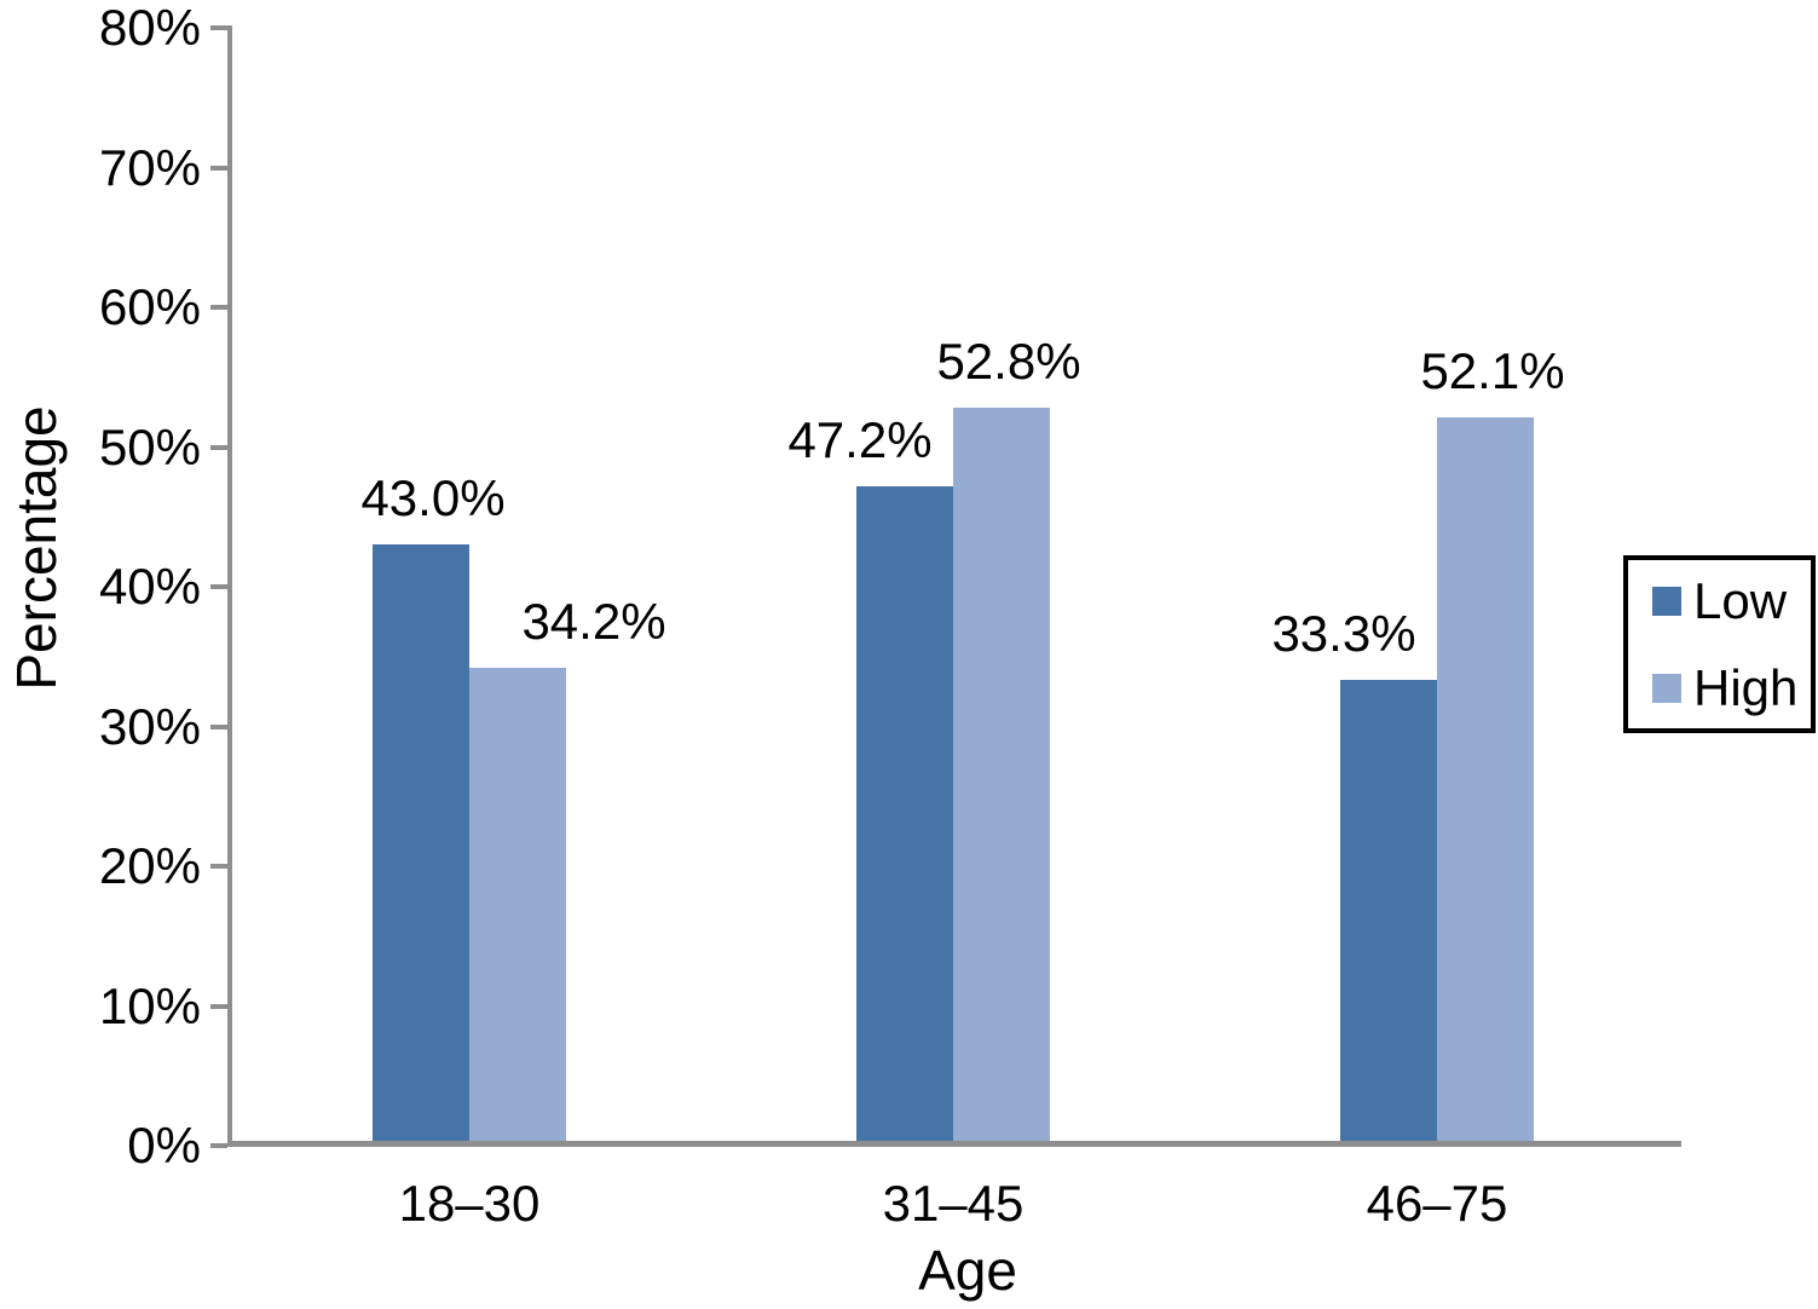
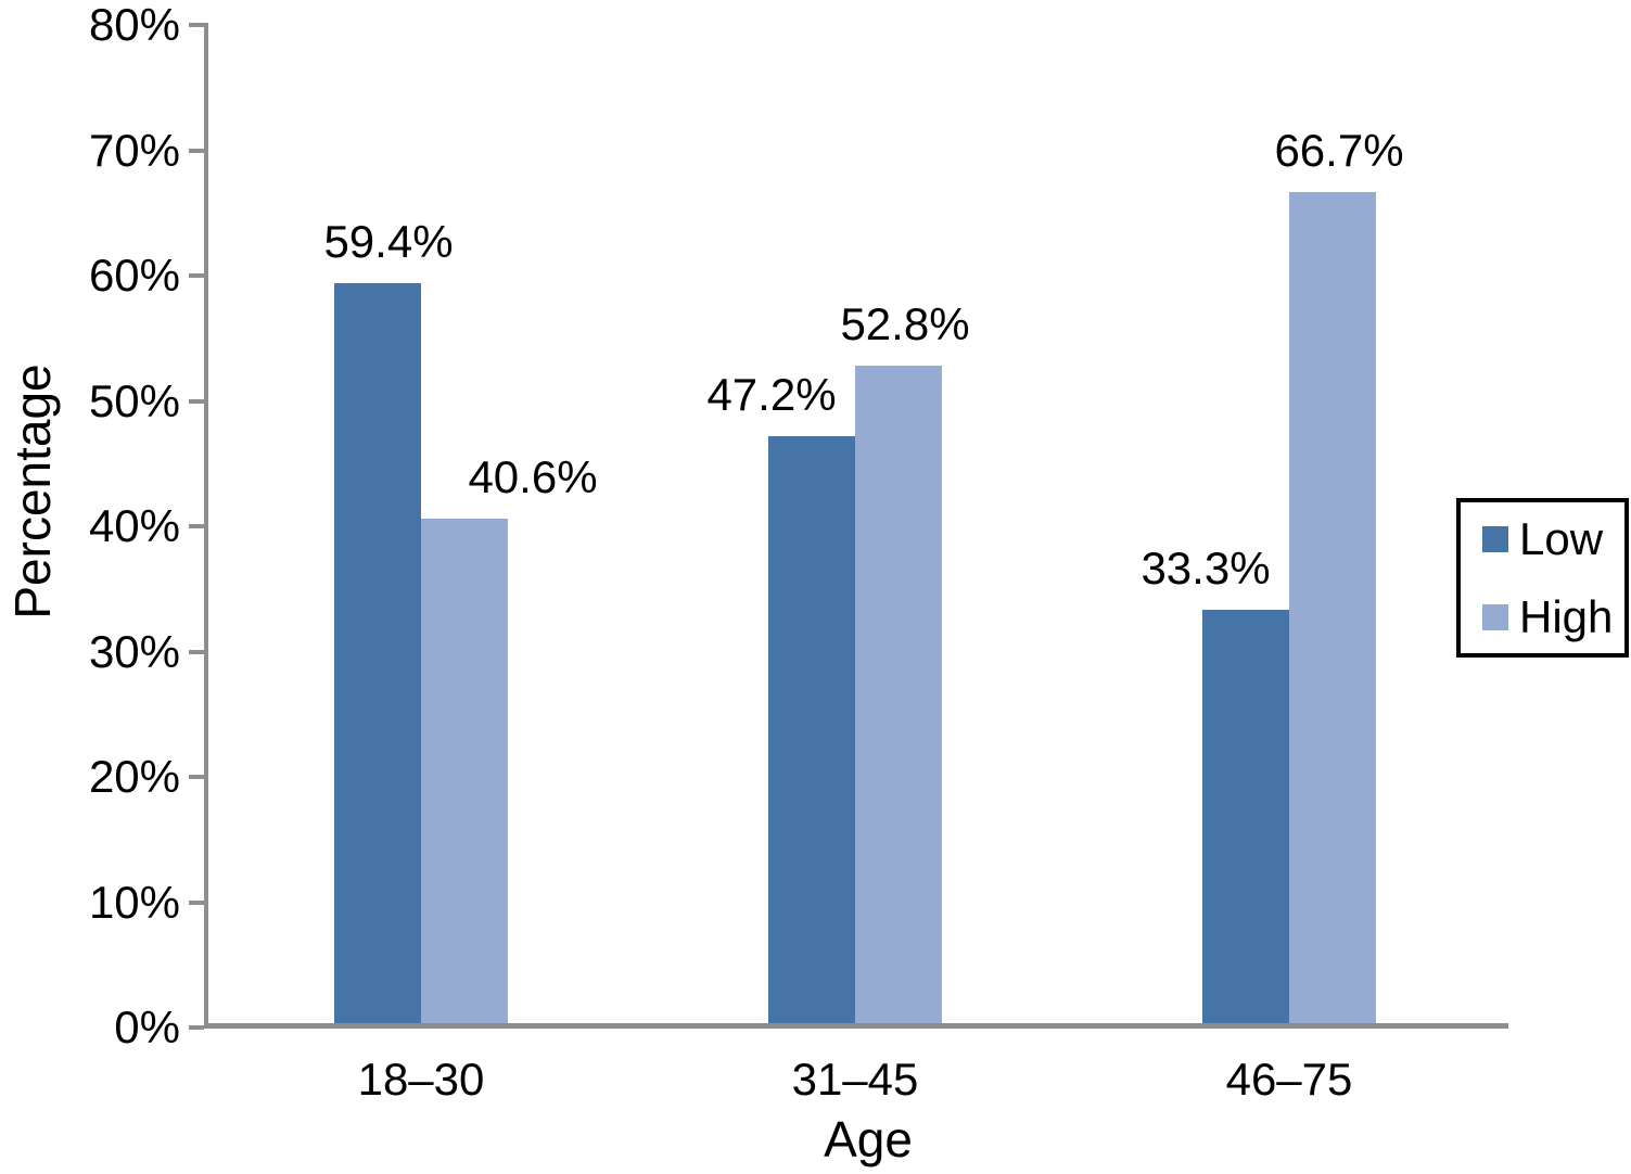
Low/18–30: 43.0% -> 59.4%
High/18–30: 34.2% -> 40.6%
High/46–75: 52.1% -> 66.7%
